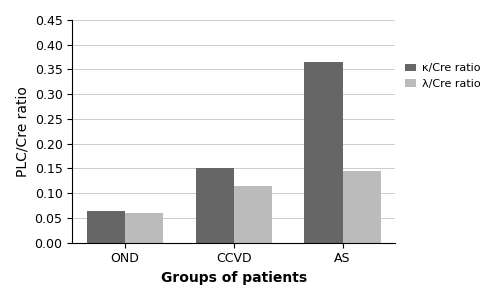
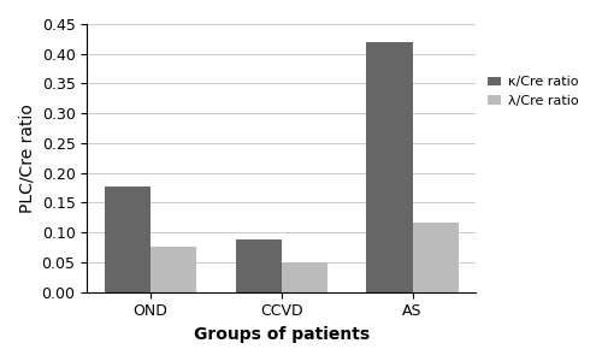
κ/Cre ratio/OND: 0.065 -> 0.178
λ/Cre ratio/OND: 0.060 -> 0.076
κ/Cre ratio/CCVD: 0.150 -> 0.089
λ/Cre ratio/CCVD: 0.115 -> 0.049
κ/Cre ratio/AS: 0.365 -> 0.420
λ/Cre ratio/AS: 0.145 -> 0.117
